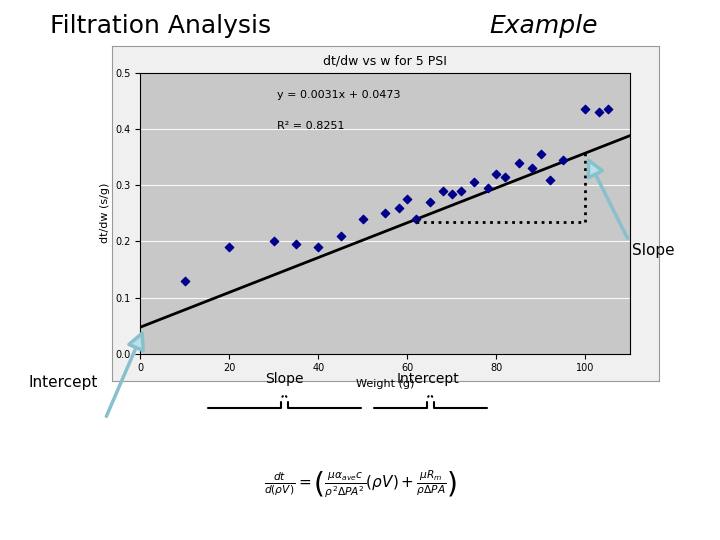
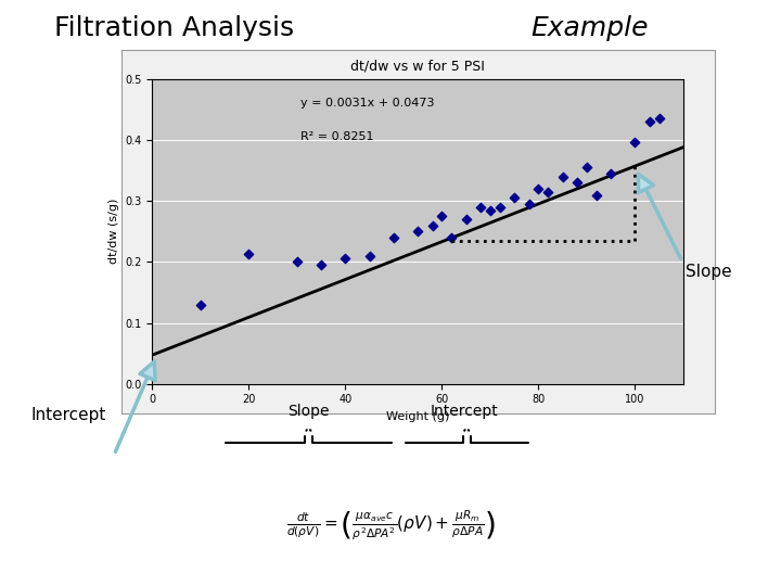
20: 0.190 -> 0.214
40: 0.190 -> 0.206
100: 0.435 -> 0.396
